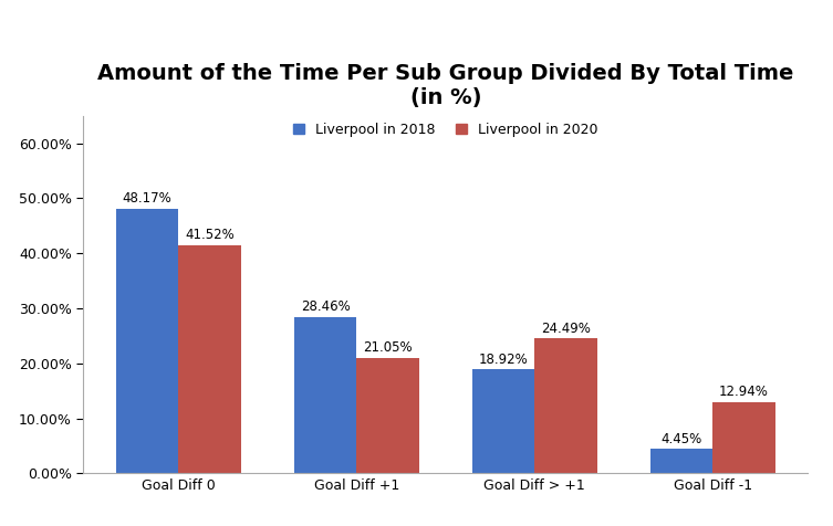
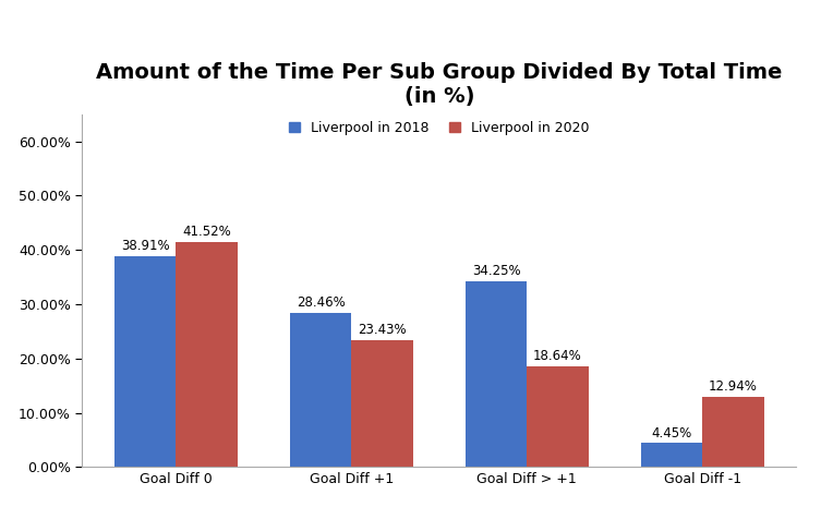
Liverpool in 2018/Goal Diff 0: 48.17% -> 38.91%
Liverpool in 2020/Goal Diff +1: 21.05% -> 23.43%
Liverpool in 2018/Goal Diff > +1: 18.92% -> 34.25%
Liverpool in 2020/Goal Diff > +1: 24.49% -> 18.64%
